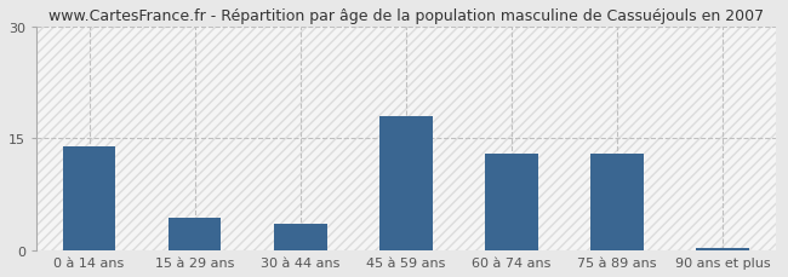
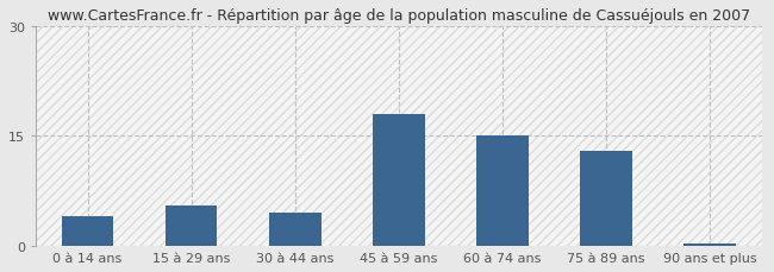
0 à 14 ans: 14.0 -> 4.0
15 à 29 ans: 4.4 -> 5.5
30 à 44 ans: 3.6 -> 4.5
60 à 74 ans: 13.0 -> 15.0
